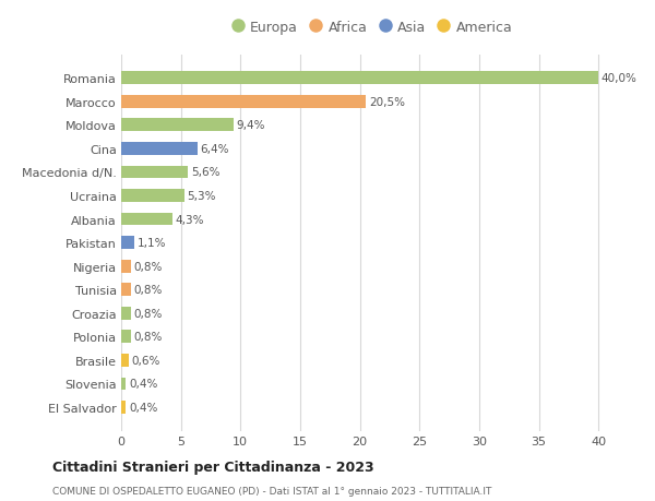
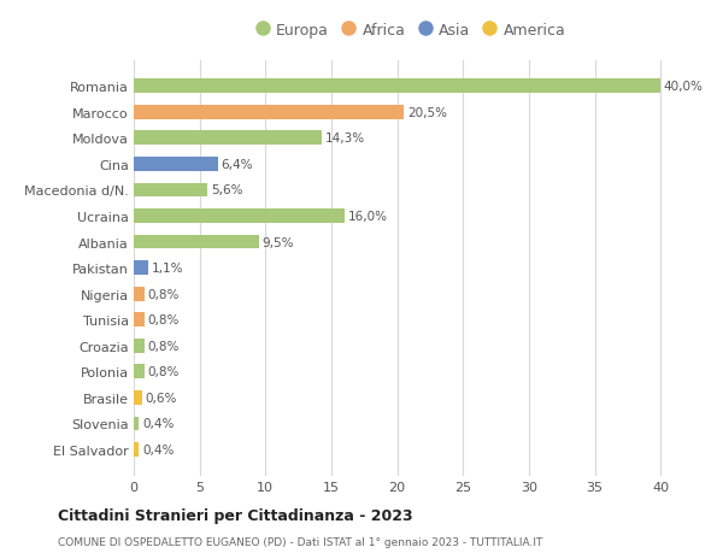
Moldova: 9,4% -> 14,3%
Ucraina: 5,3% -> 16,0%
Albania: 4,3% -> 9,5%
